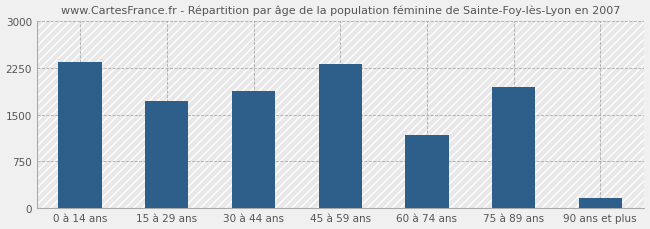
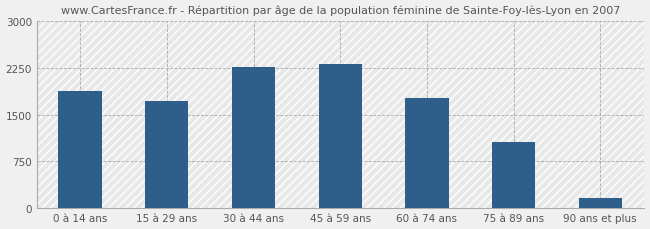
0 à 14 ans: 2340 -> 1880
30 à 44 ans: 1880 -> 2270
60 à 74 ans: 1180 -> 1760
75 à 89 ans: 1940 -> 1060
